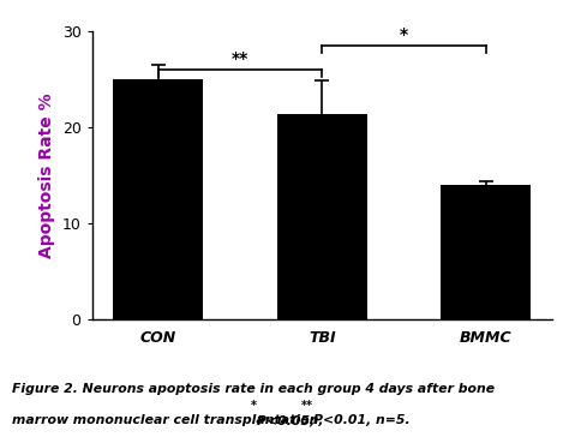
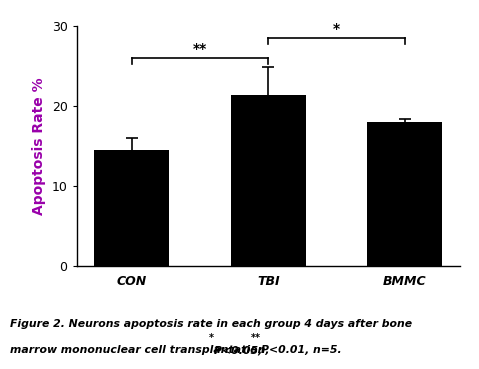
CON: 25.0 -> 14.5
BMMC: 14.0 -> 18.0
